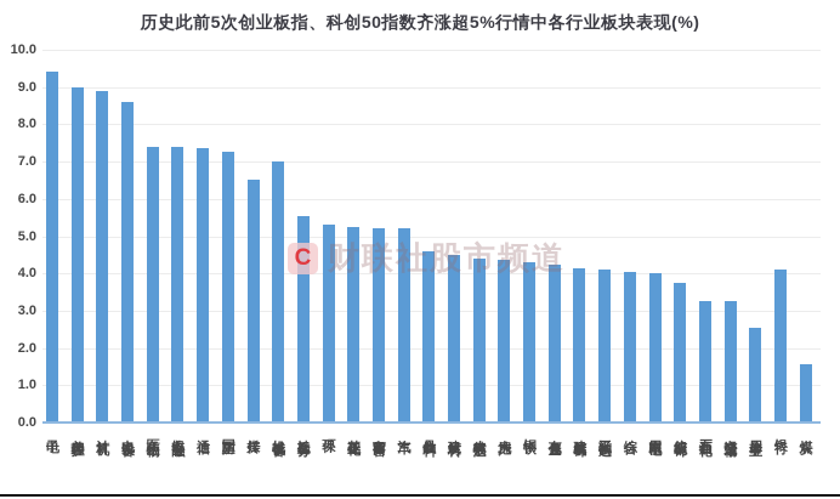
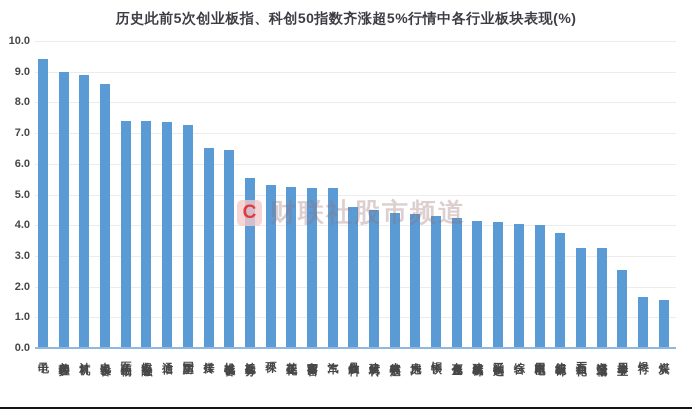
机械设备: 7.0 -> 6.5
银行: 4.1 -> 1.6
